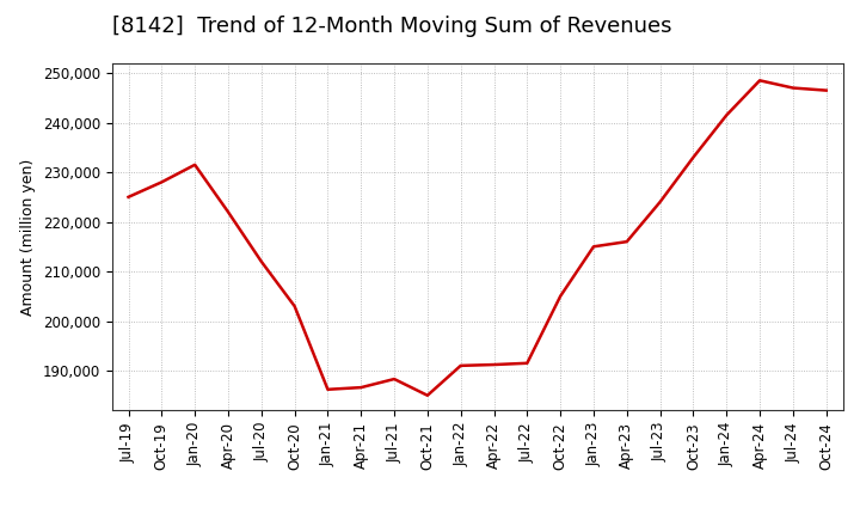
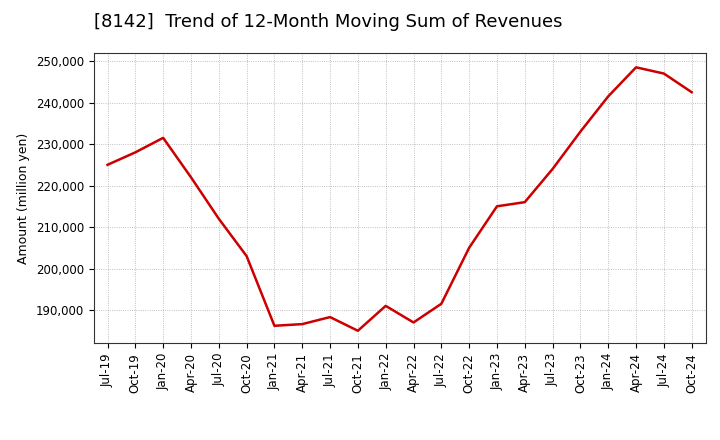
Apr-22: 191,200 -> 187,000
Oct-24: 246,500 -> 242,500
